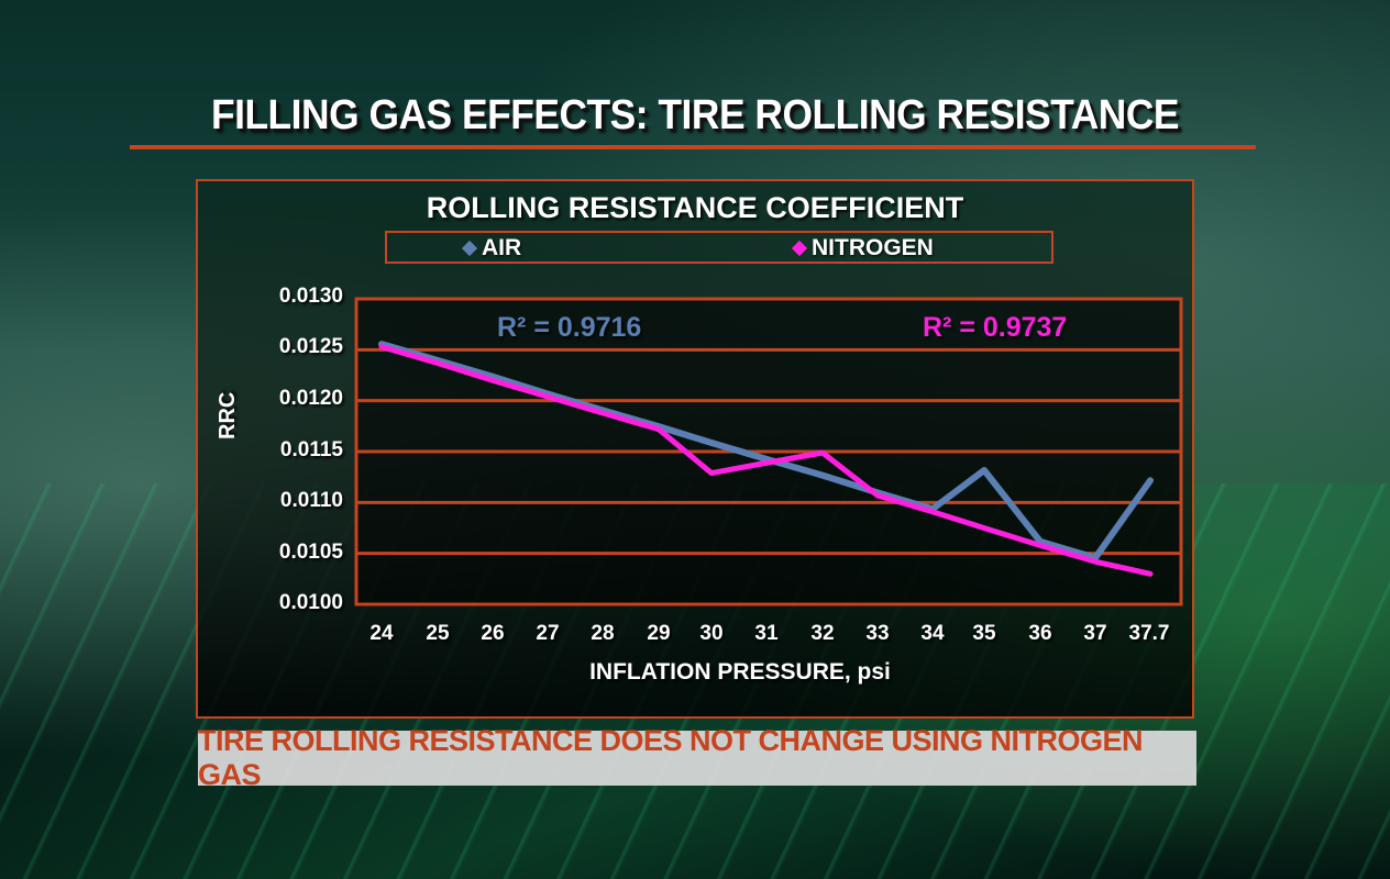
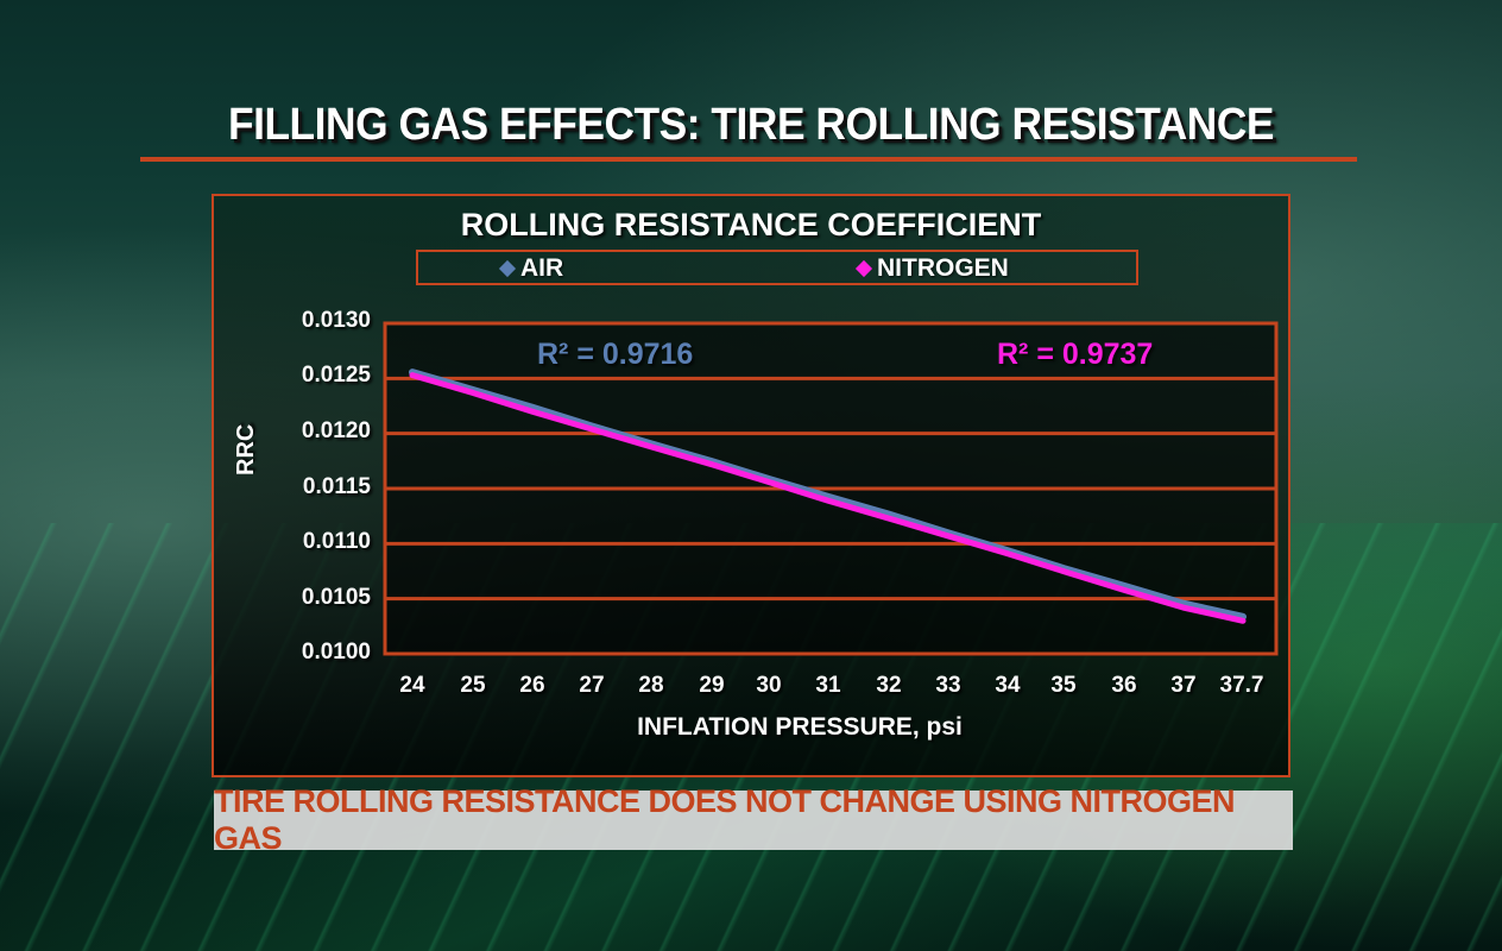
NITROGEN/30: 0.0113 -> 0.0116
NITROGEN/32: 0.0115 -> 0.0112
AIR/35: 0.0113 -> 0.0108
AIR/37.7: 0.0112 -> 0.0103
